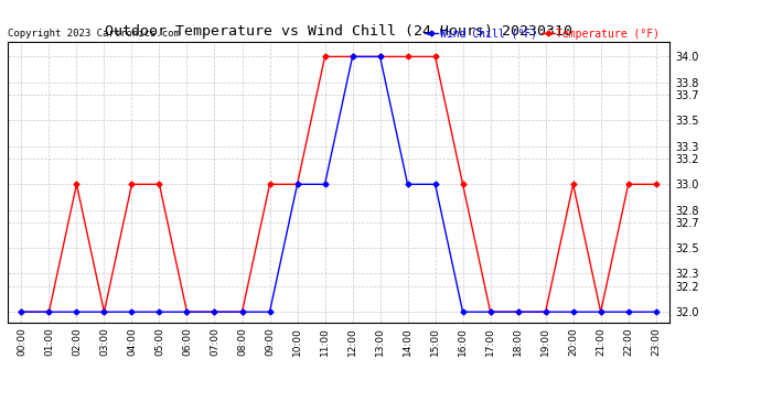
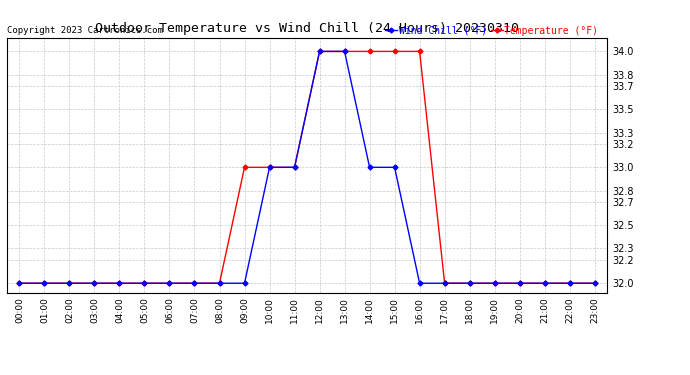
Temperature (°F)/02:00: 33 -> 32
Temperature (°F)/04:00: 33 -> 32
Temperature (°F)/05:00: 33 -> 32
Temperature (°F)/11:00: 34 -> 33
Temperature (°F)/16:00: 33 -> 34
Temperature (°F)/20:00: 33 -> 32
Temperature (°F)/22:00: 33 -> 32
Temperature (°F)/23:00: 33 -> 32
